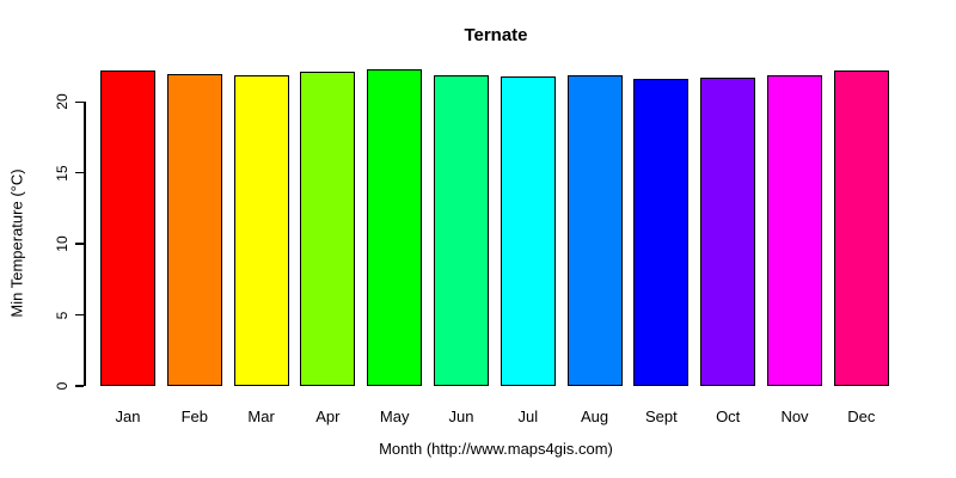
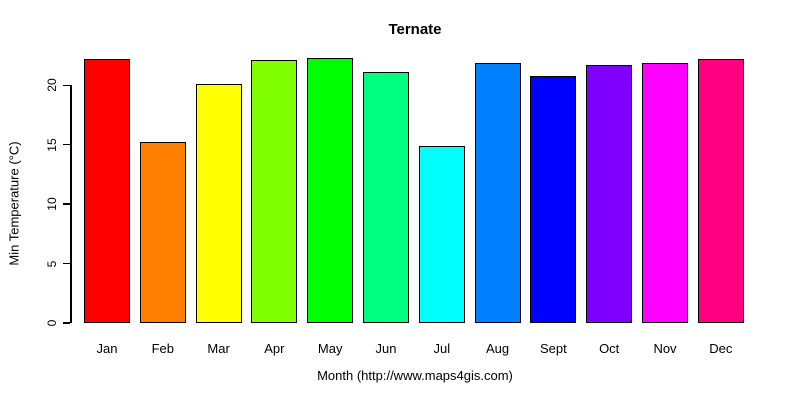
Feb: 22.0 -> 15.2
Mar: 21.9 -> 20.1
Jun: 21.9 -> 21.1
Jul: 21.8 -> 14.9
Sept: 21.6 -> 20.8
